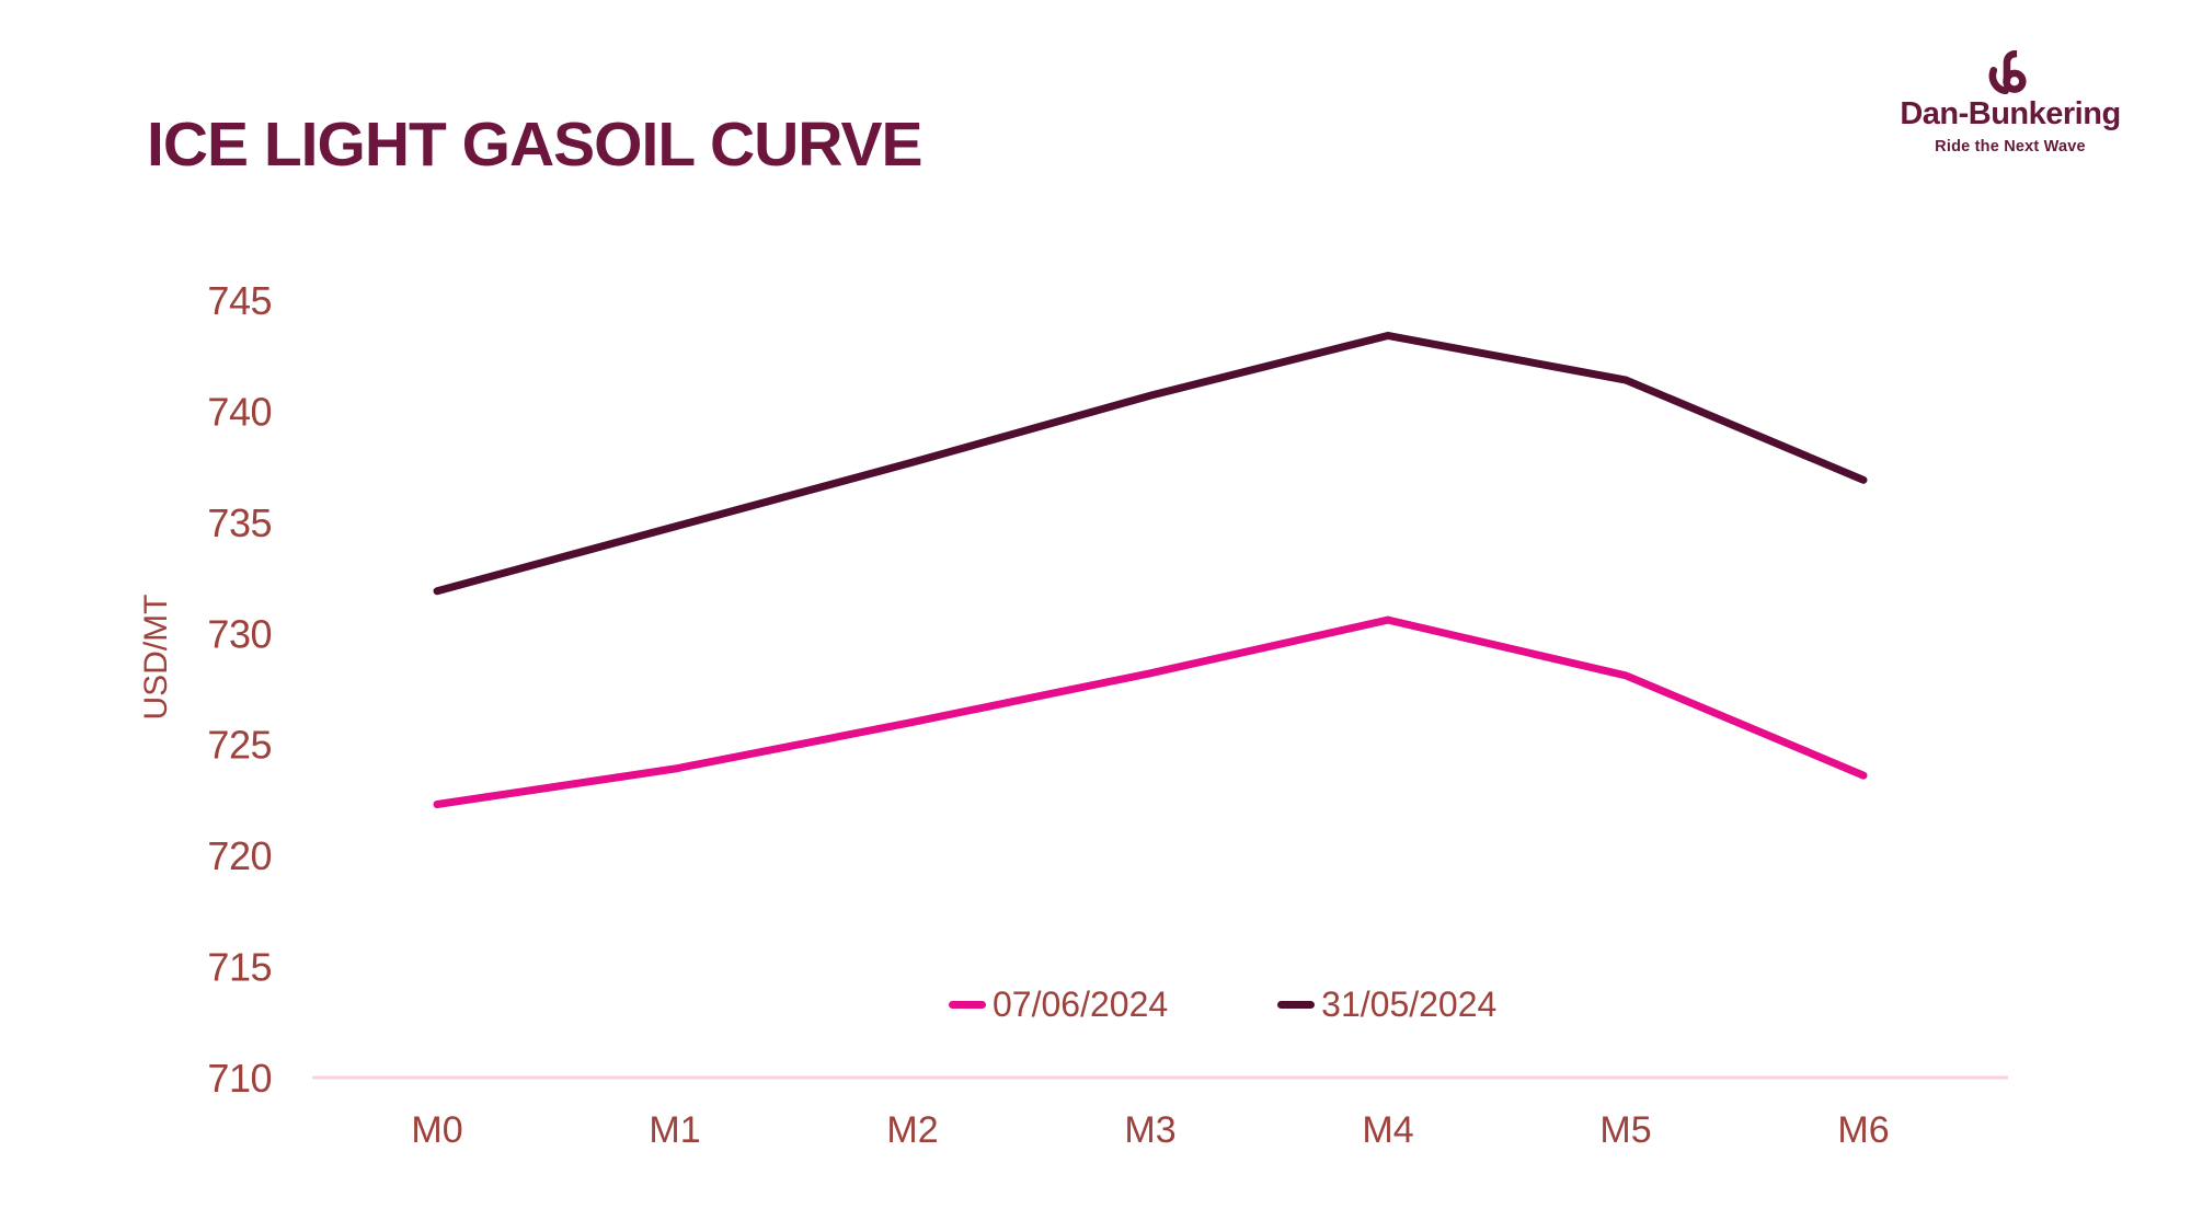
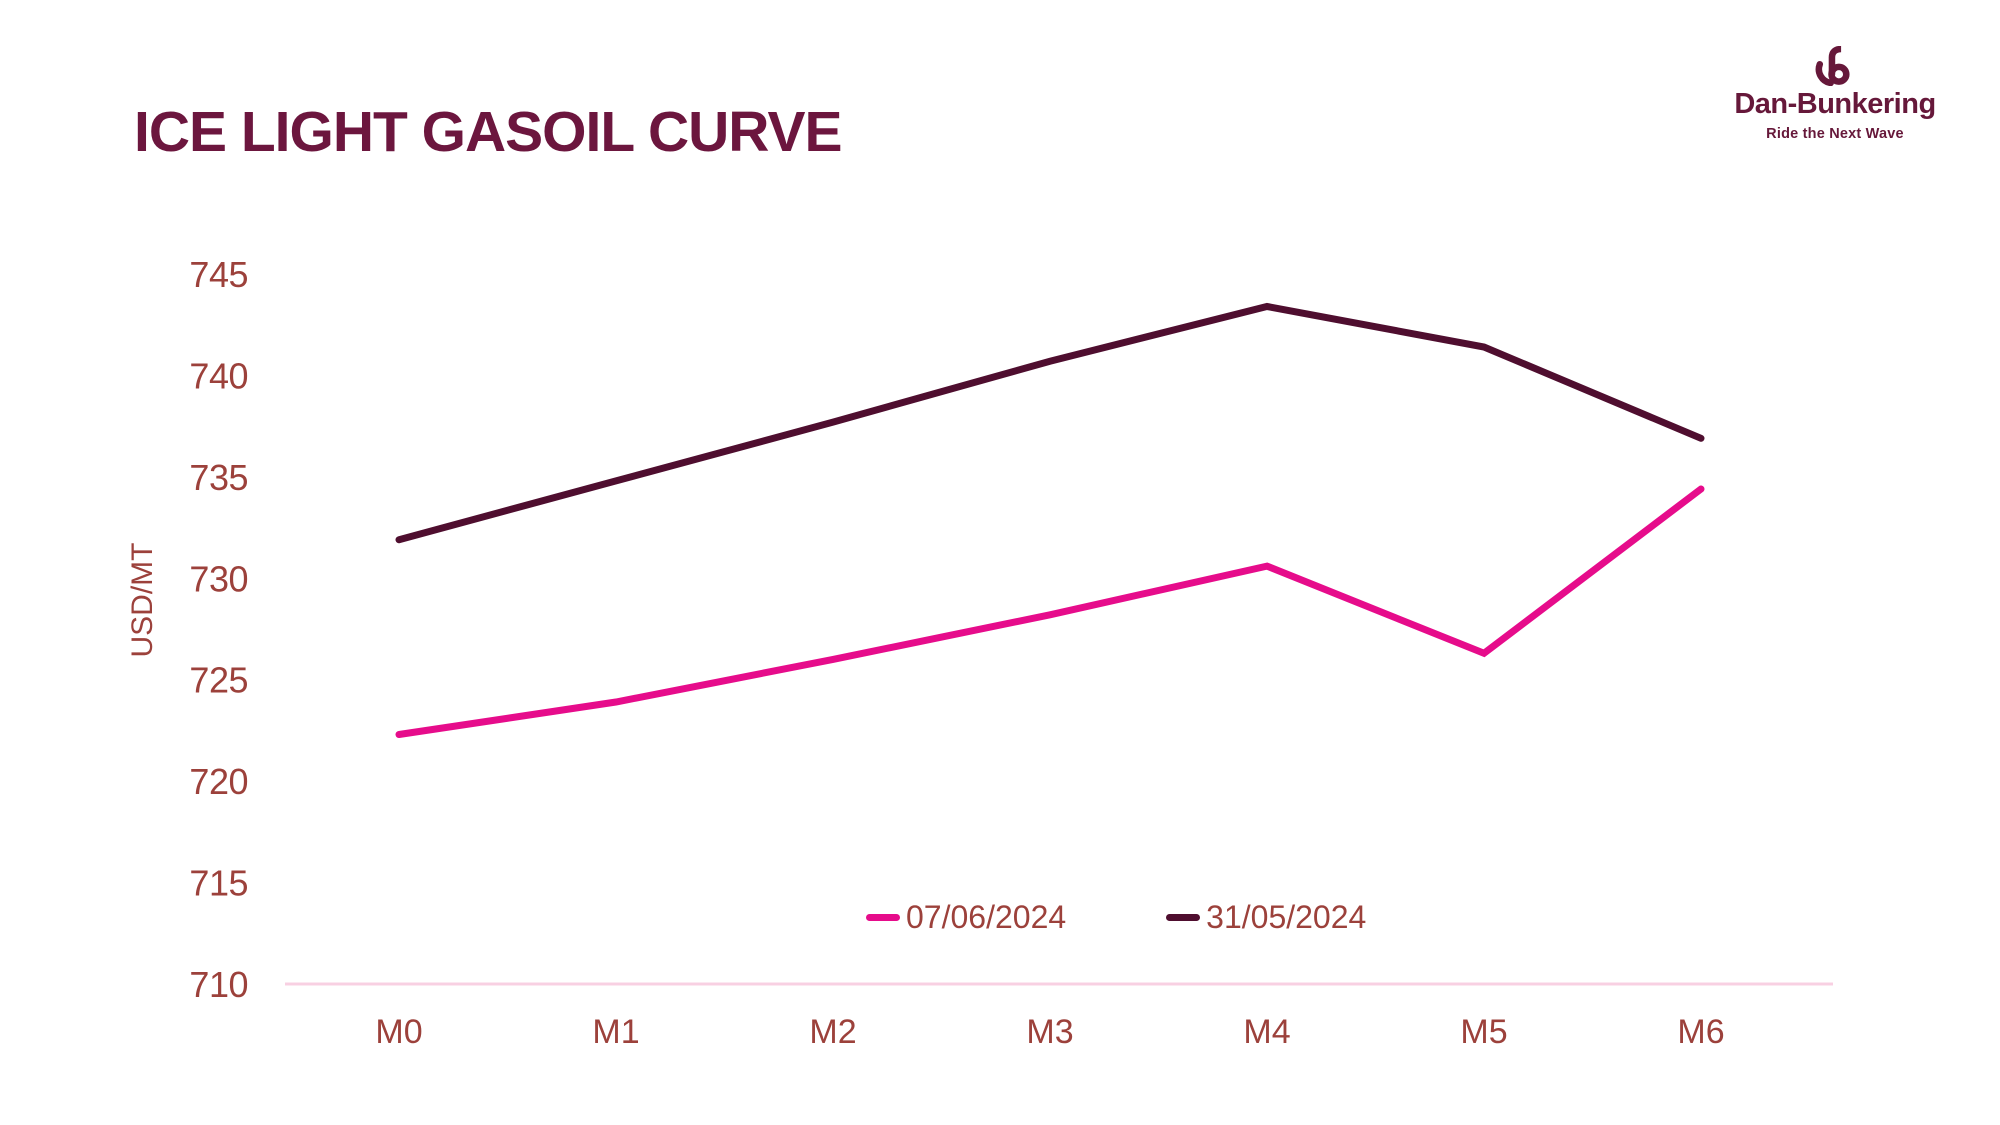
07/06/2024/M5: 728.1 -> 726.3
07/06/2024/M6: 723.6 -> 734.4
